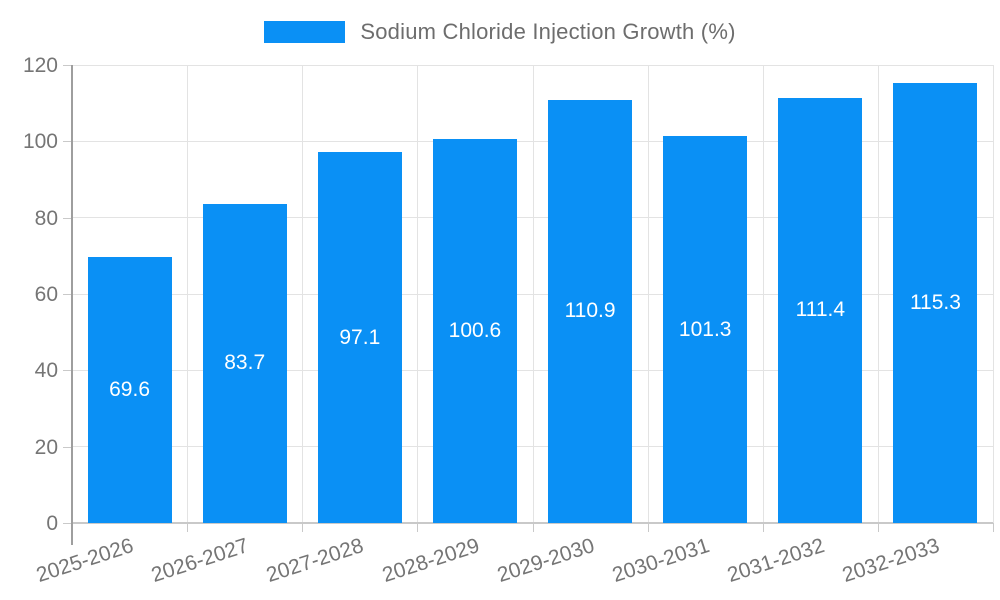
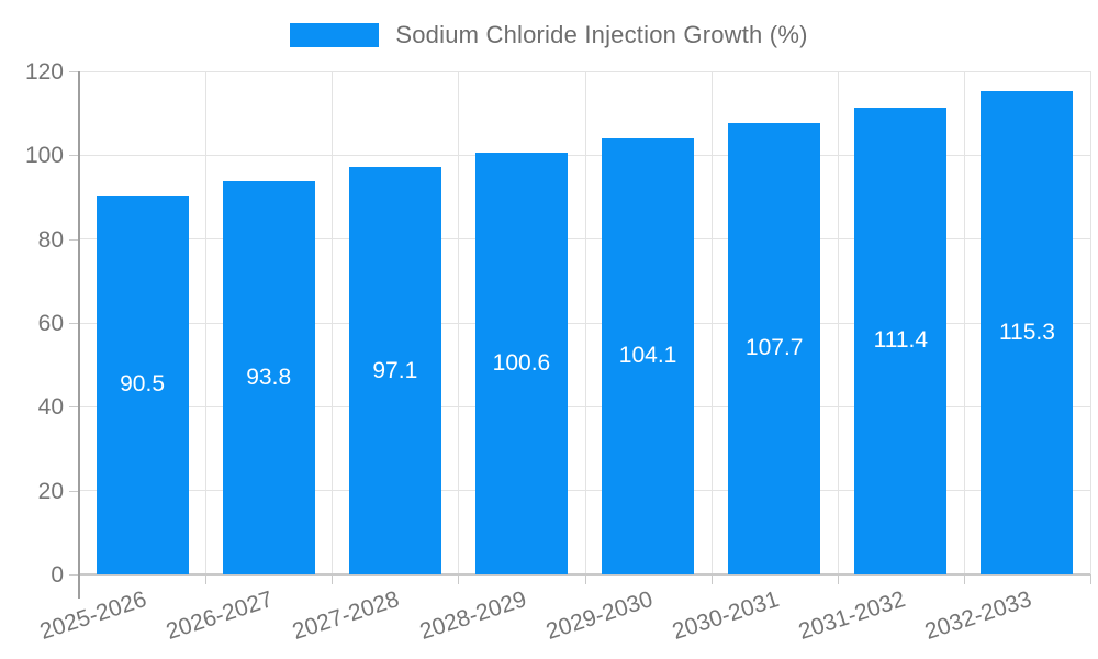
2025-2026: 69.6 -> 90.5
2026-2027: 83.7 -> 93.8
2029-2030: 110.9 -> 104.1
2030-2031: 101.3 -> 107.7
